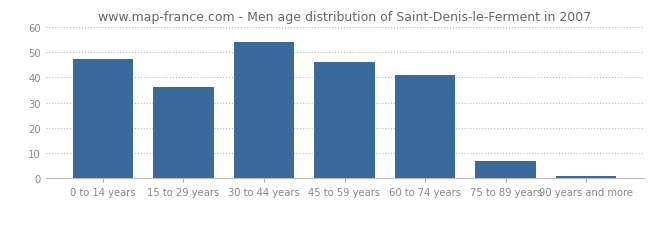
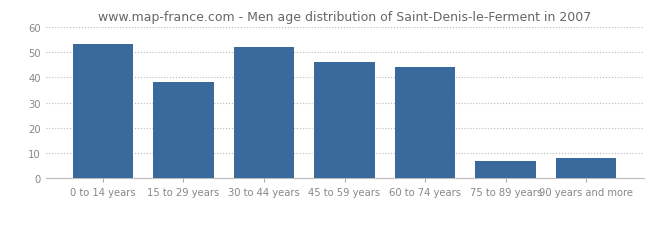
0 to 14 years: 47 -> 53
15 to 29 years: 36 -> 38
30 to 44 years: 54 -> 52
60 to 74 years: 41 -> 44
90 years and more: 1 -> 8
